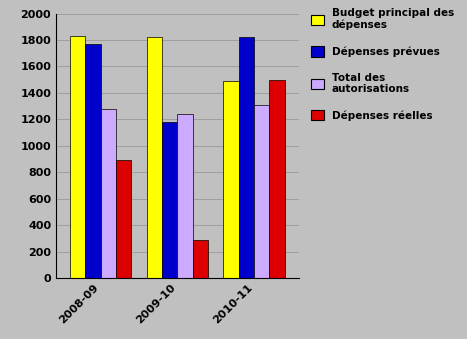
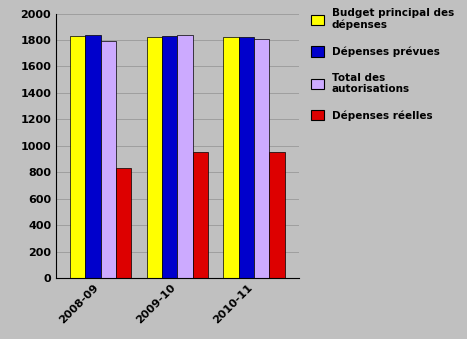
Dépenses prévues/2008-09: 1770 -> 1840
Total des autorisations/2008-09: 1280 -> 1790
Dépenses réelles/2008-09: 890 -> 830
Dépenses prévues/2009-10: 1180 -> 1830
Total des autorisations/2009-10: 1240 -> 1840
Dépenses réelles/2009-10: 290 -> 950
Budget principal des dépenses/2010-11: 1490 -> 1820
Total des autorisations/2010-11: 1310 -> 1810
Dépenses réelles/2010-11: 1500 -> 950
